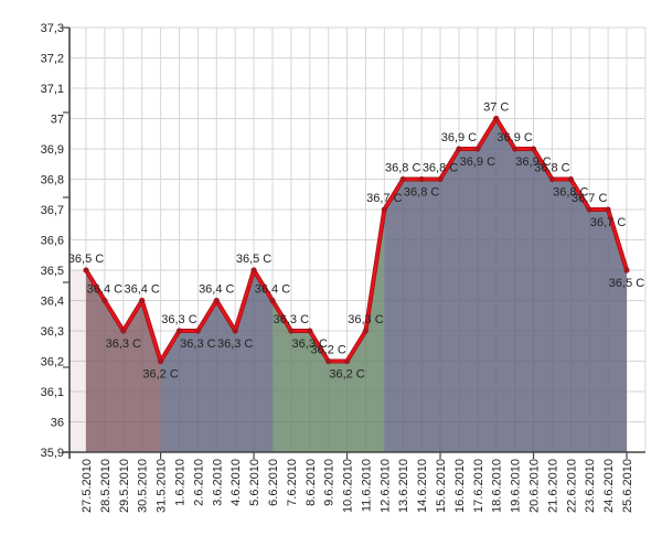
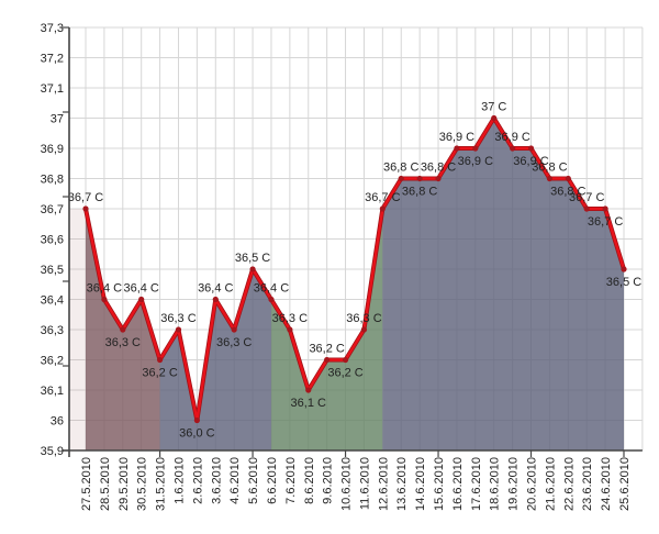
27.5.2010: 36,5 -> 36,7
2.6.2010: 36,3 -> 36,0
8.6.2010: 36,3 -> 36,1
